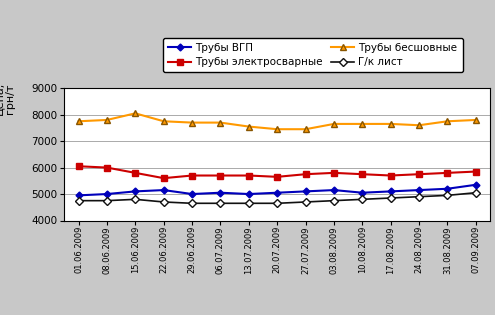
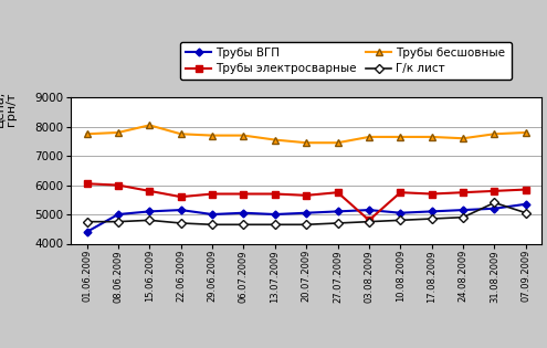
Трубы ВГП/01.06.2009: 4950 -> 4400
Трубы электросварные/03.08.2009: 5800 -> 4800
Г/к лист/31.08.2009: 4950 -> 5400
